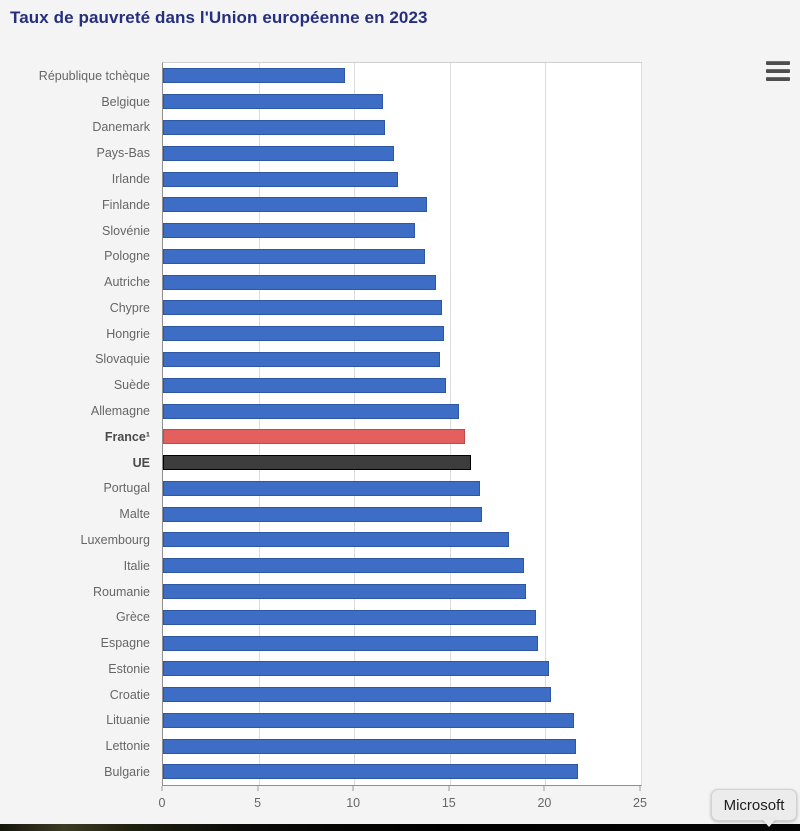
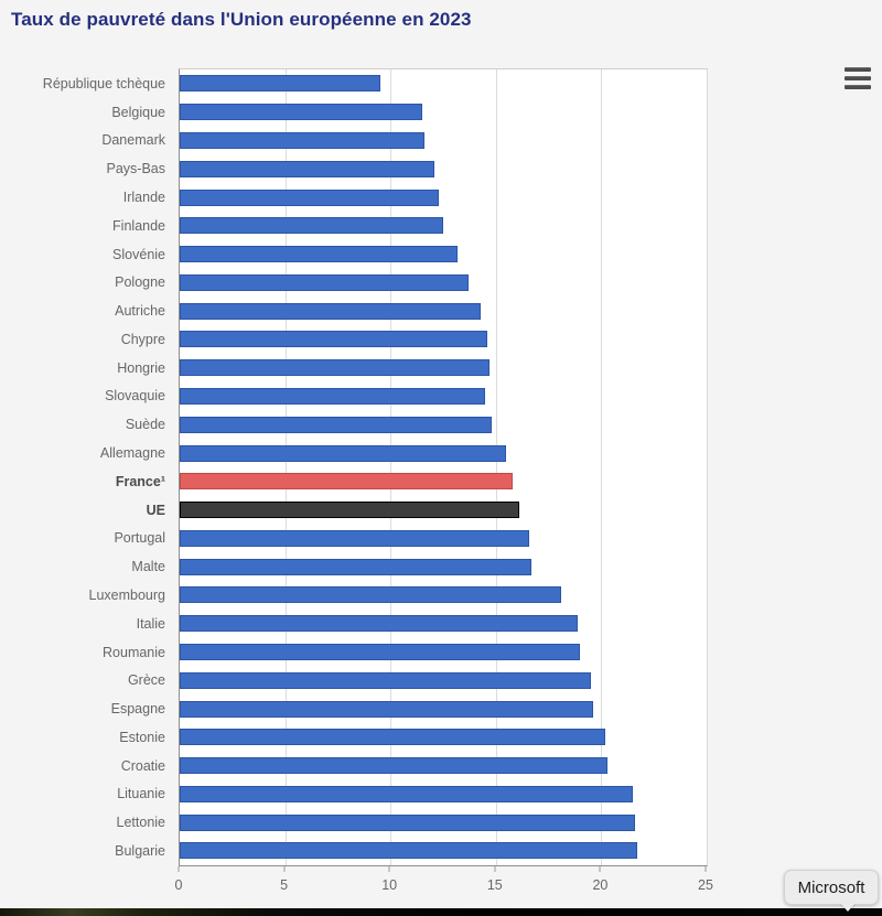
Finlande: 13.8 -> 12.5
